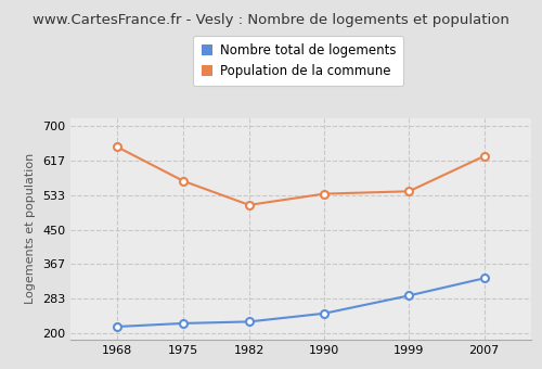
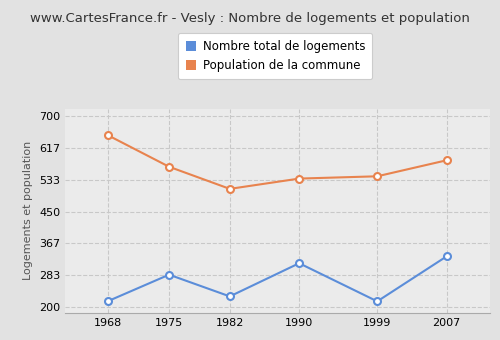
Nombre total de logements/1975: 224 -> 285
Nombre total de logements/1990: 248 -> 315
Nombre total de logements/1999: 291 -> 215
Population de la commune/2007: 628 -> 585
